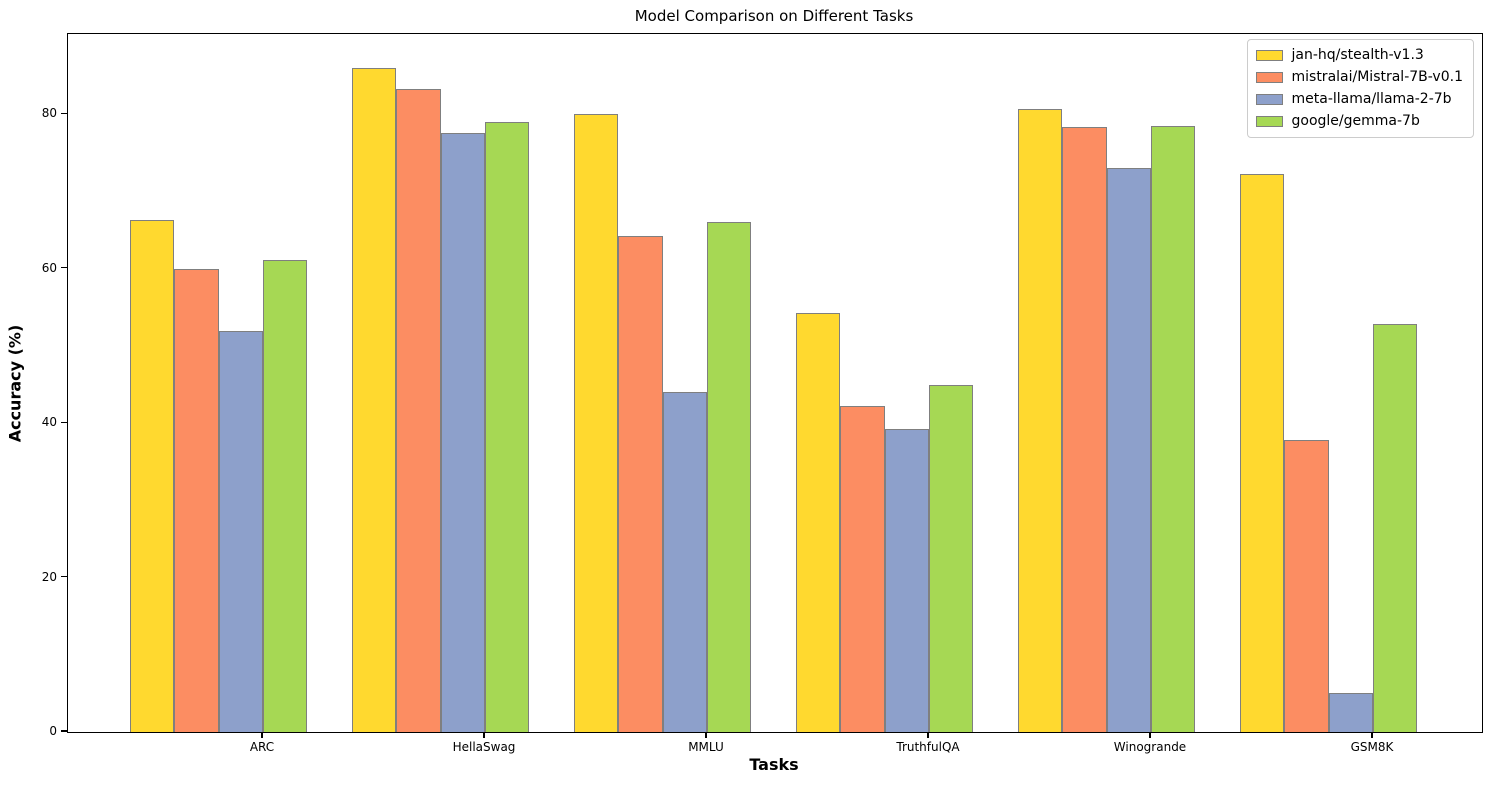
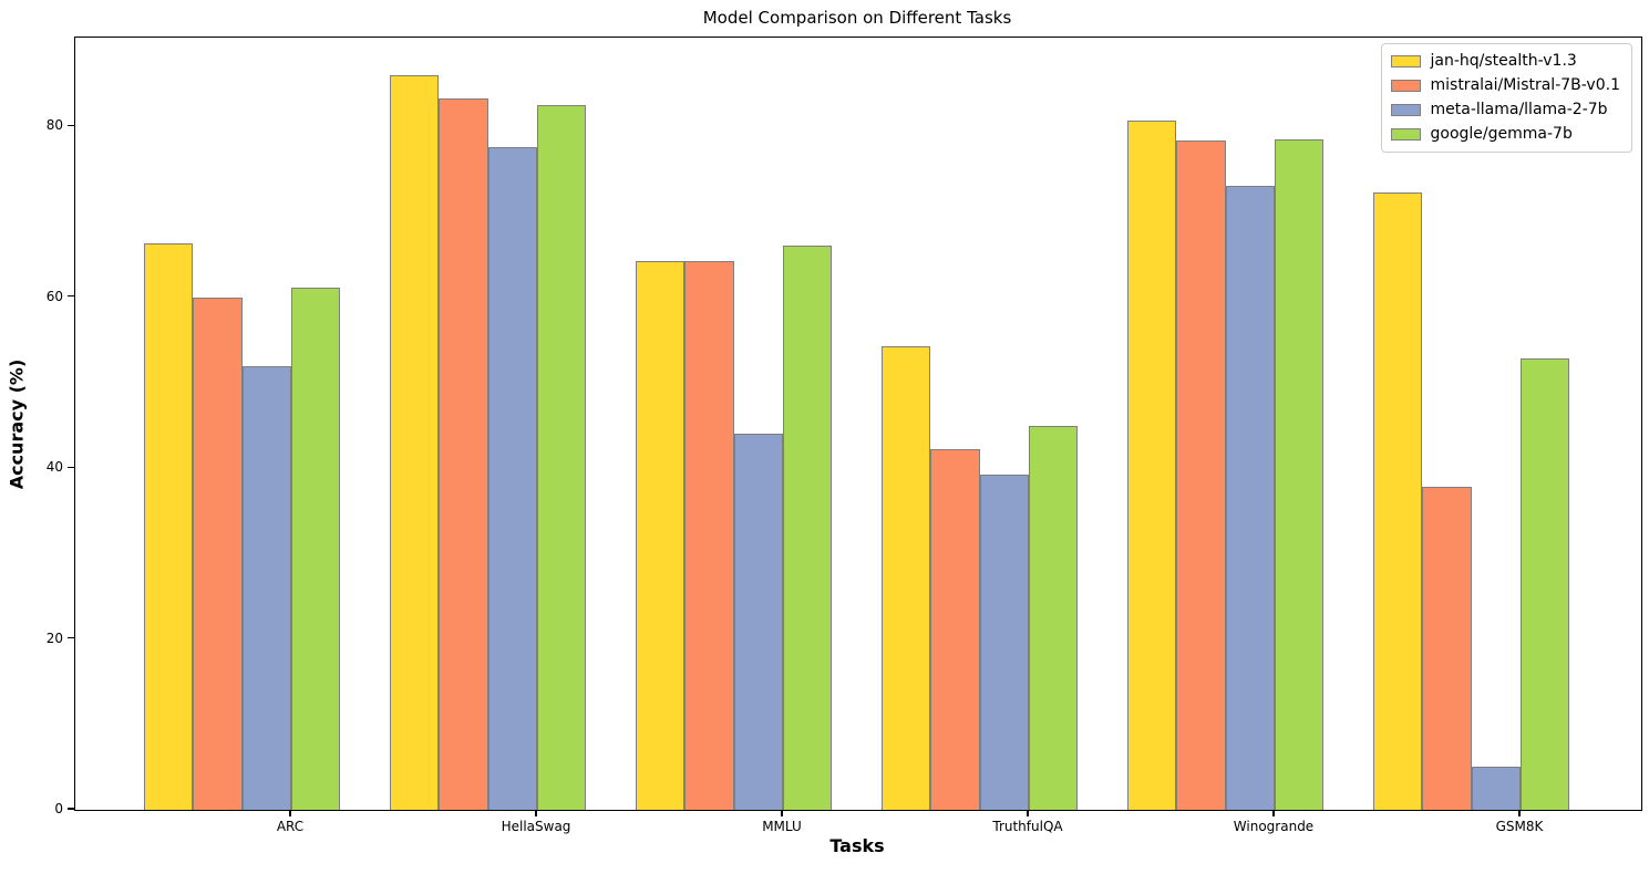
google/gemma-7b/HellaSwag: 79 -> 82
jan-hq/stealth-v1.3/MMLU: 80 -> 64
